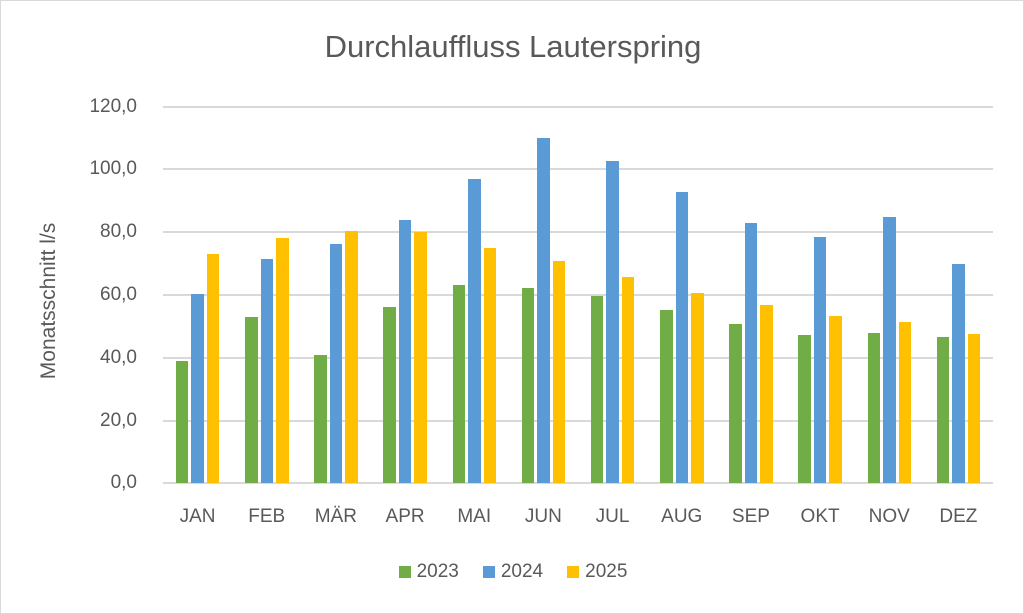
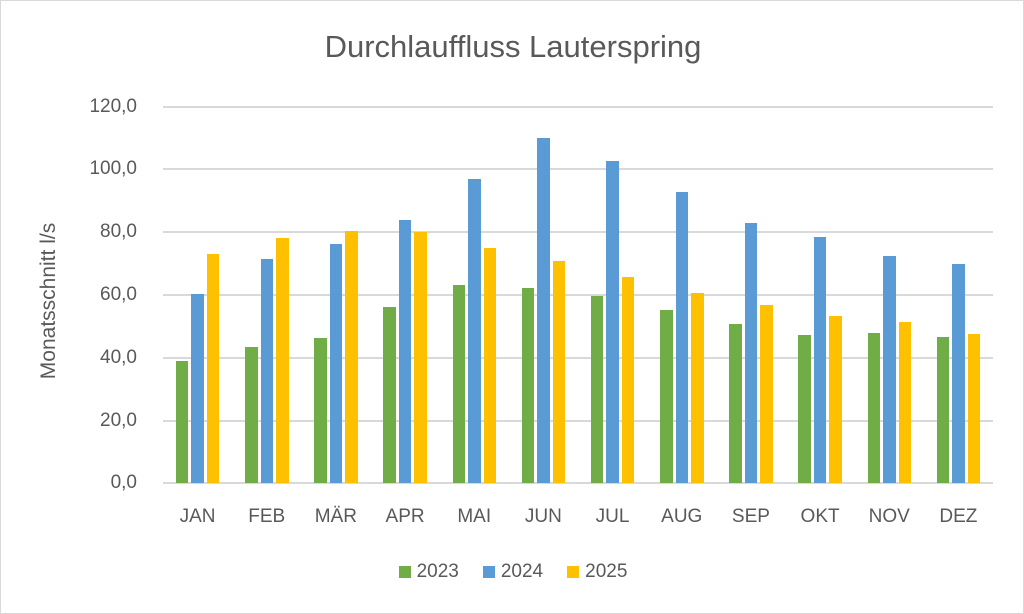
2023/FEB: 53 -> 44
2023/MÄR: 41 -> 46
2024/NOV: 85 -> 72
